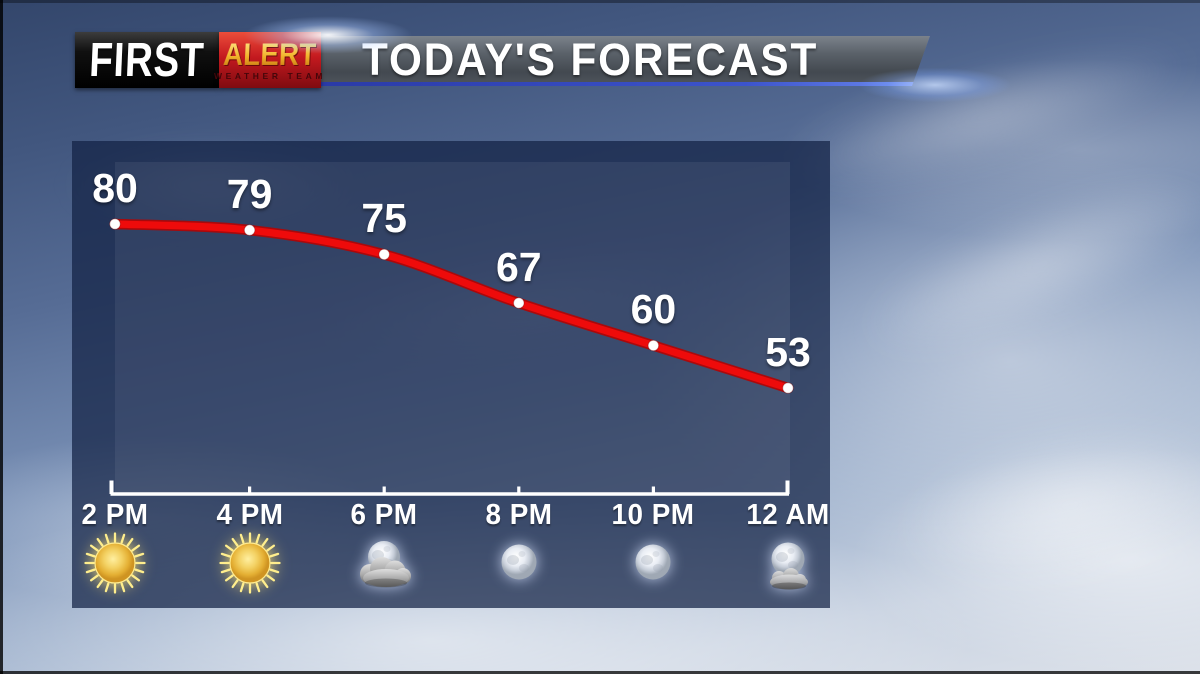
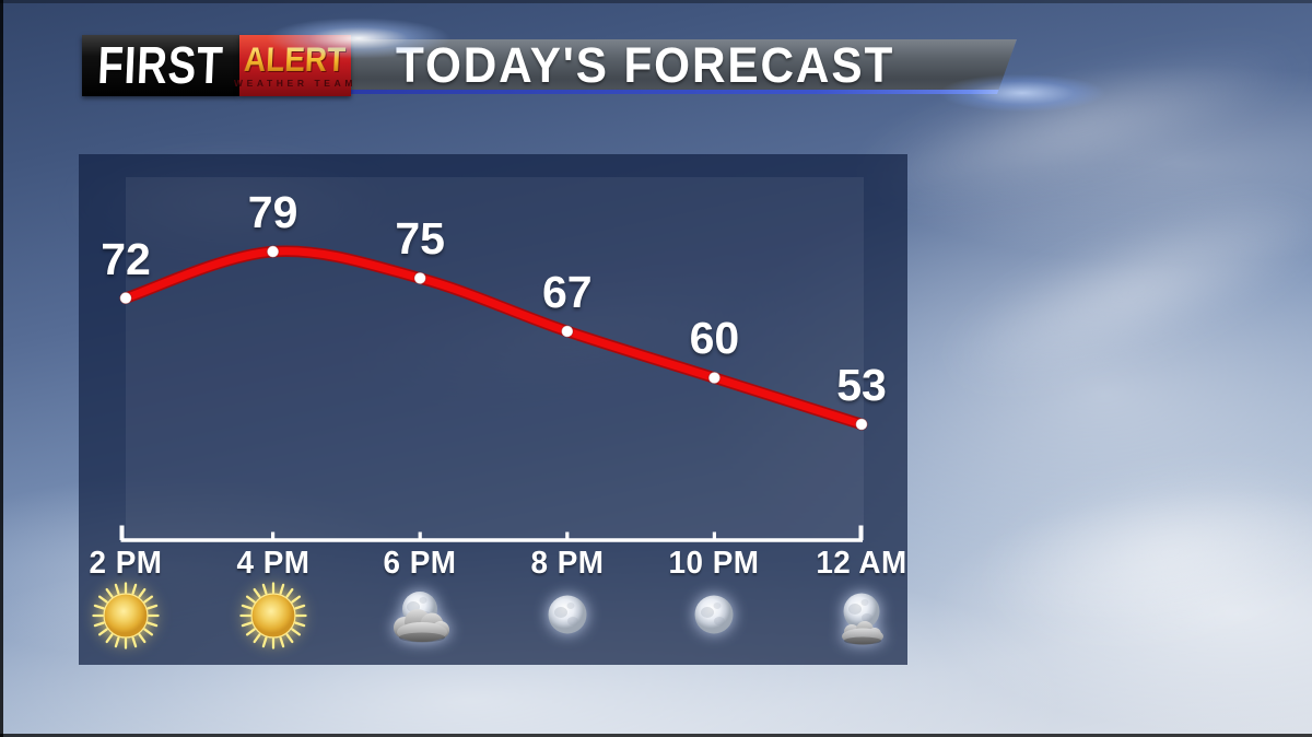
2 PM: 80 -> 72
